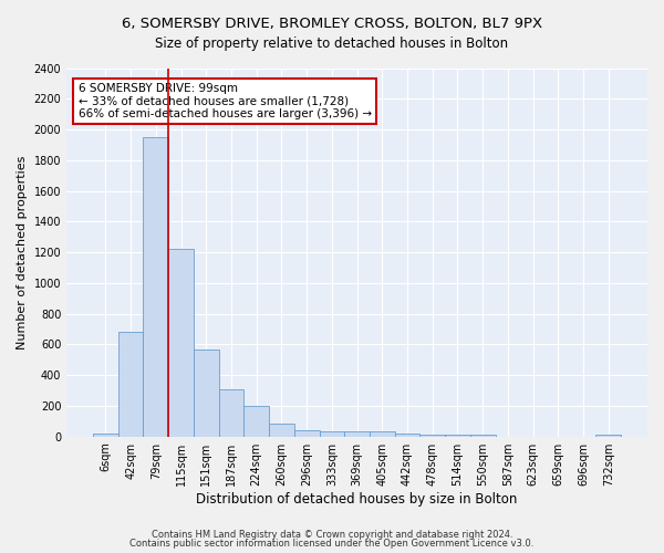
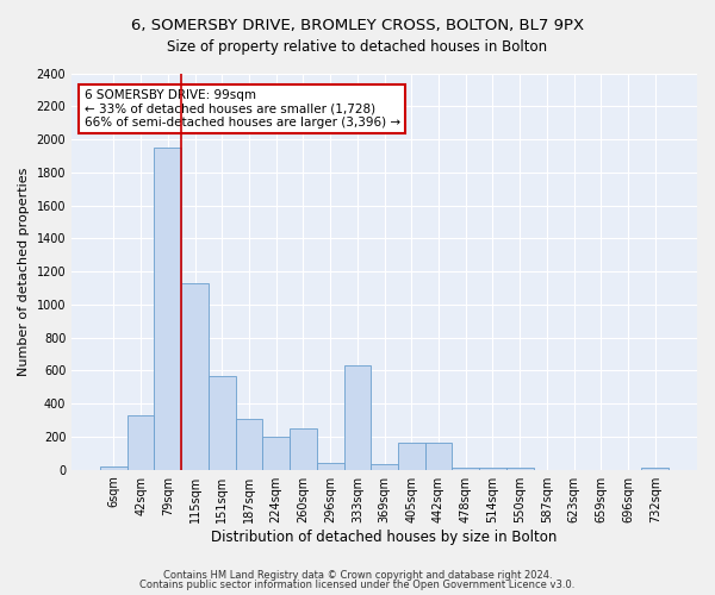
42sqm: 680 -> 330
115sqm: 1220 -> 1130
260sqm: 80 -> 250
333sqm: 40 -> 630
405sqm: 40 -> 160
442sqm: 20 -> 160
